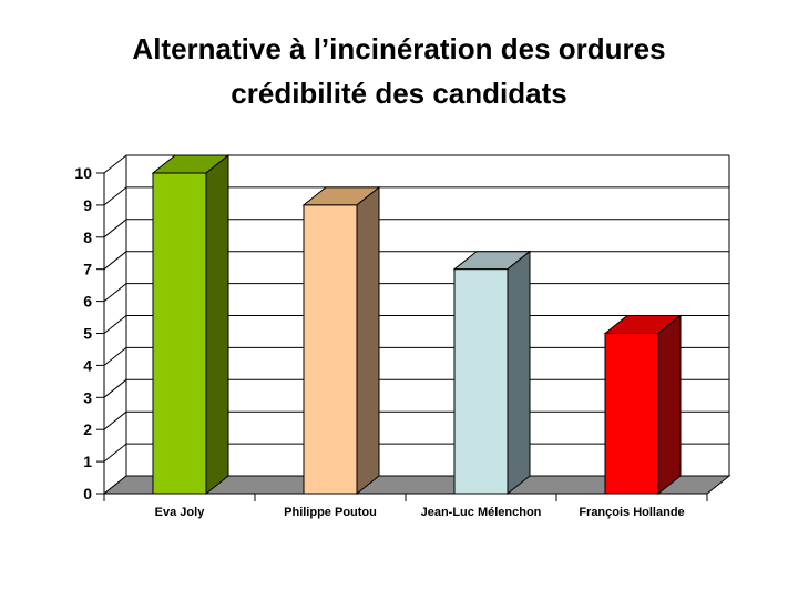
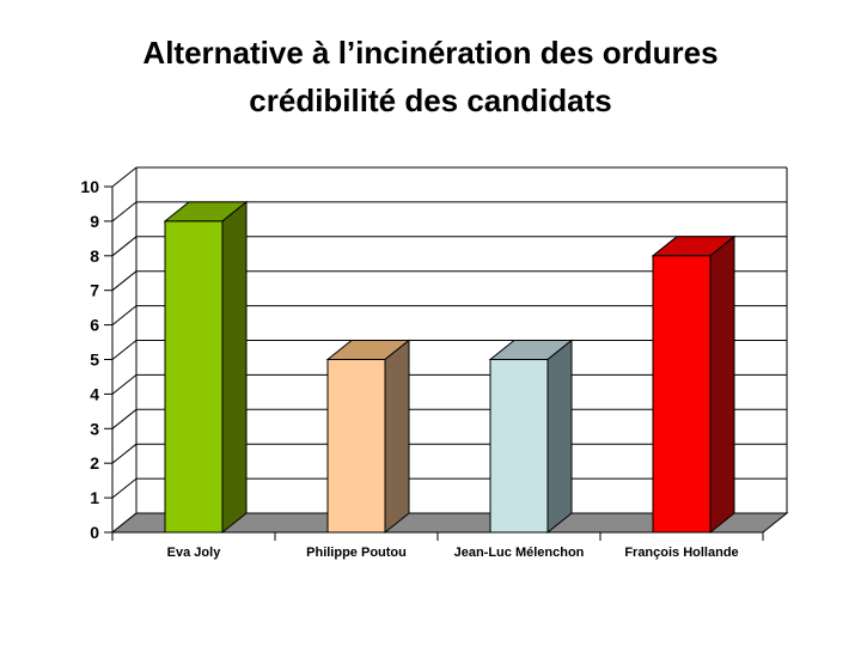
Eva Joly: 10 -> 9
Philippe Poutou: 9 -> 5
Jean-Luc Mélenchon: 7 -> 5
François Hollande: 5 -> 8
